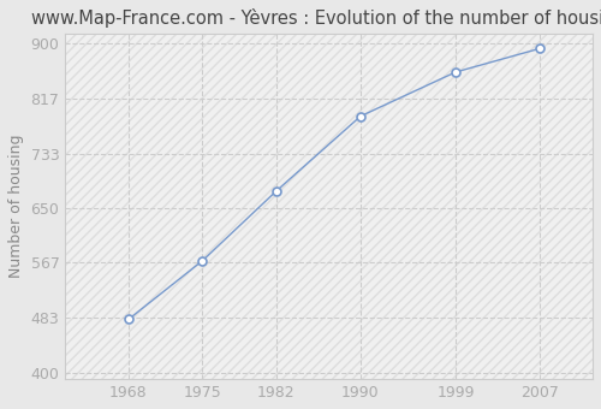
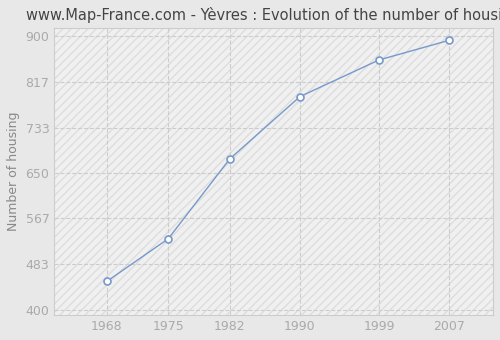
1968: 481 -> 452
1975: 570 -> 530
